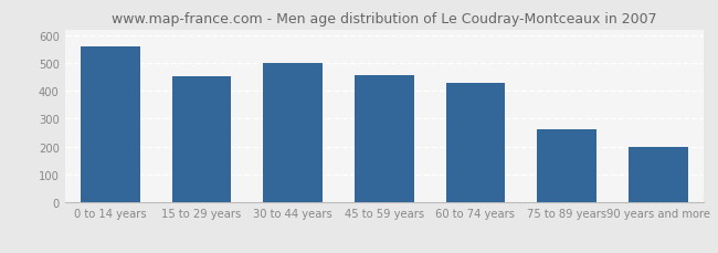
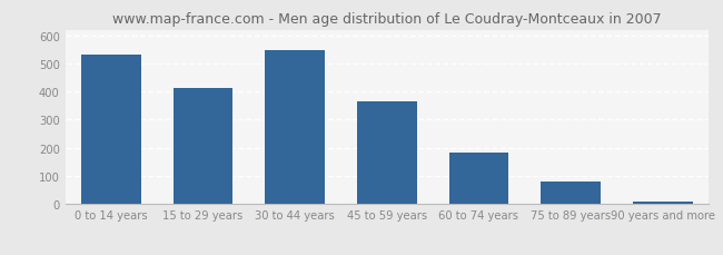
0 to 14 years: 560 -> 533
15 to 29 years: 450 -> 411
30 to 44 years: 500 -> 547
45 to 59 years: 455 -> 363
60 to 74 years: 430 -> 184
75 to 89 years: 260 -> 81
90 years and more: 200 -> 8
